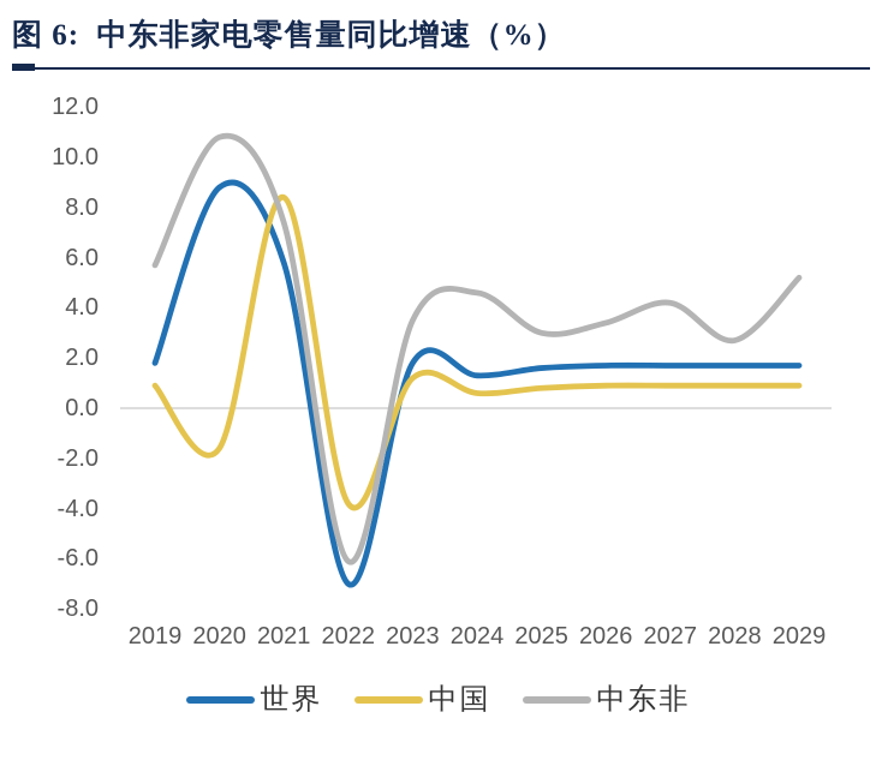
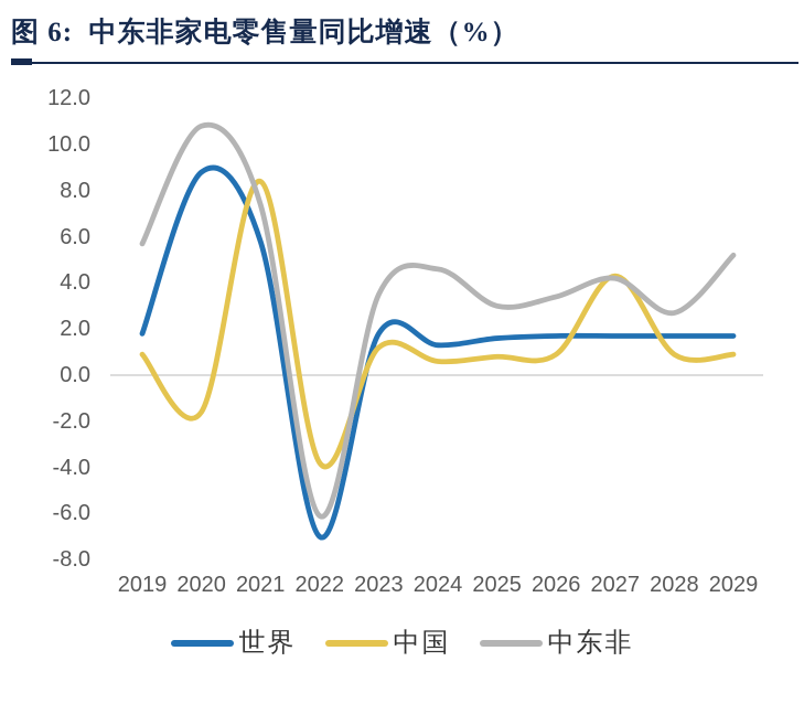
中国/2027: 0.9 -> 4.3
